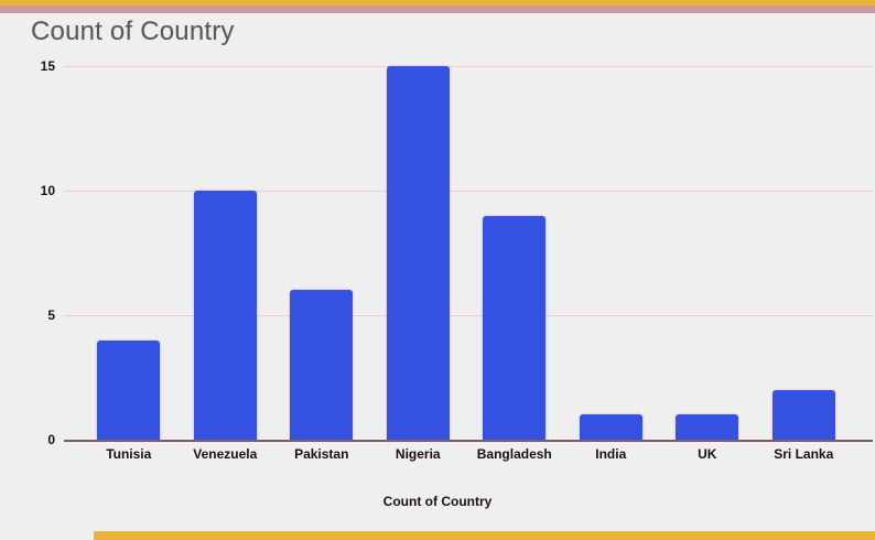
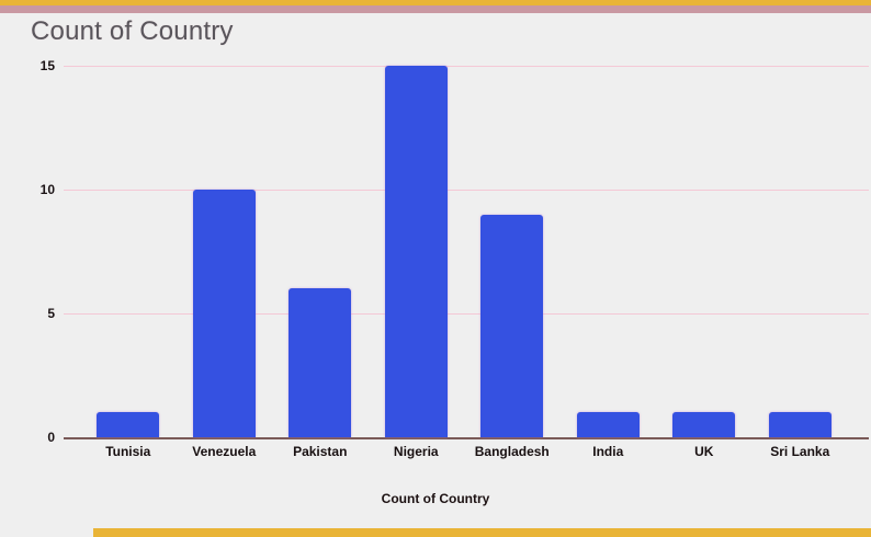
Tunisia: 4 -> 1
Sri Lanka: 2 -> 1
